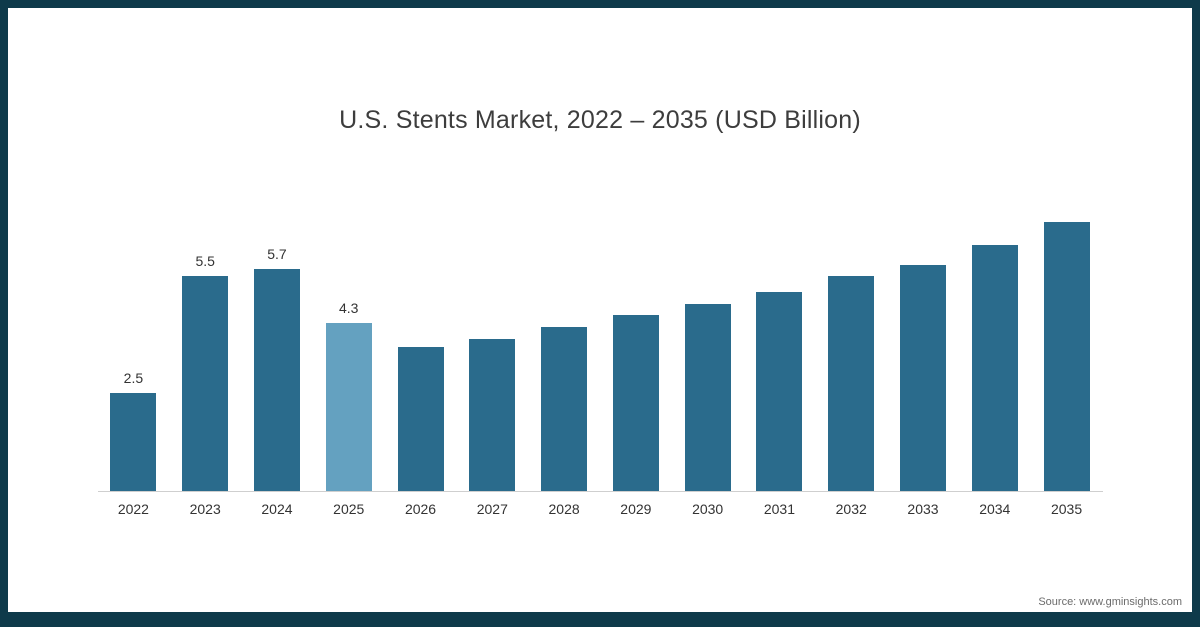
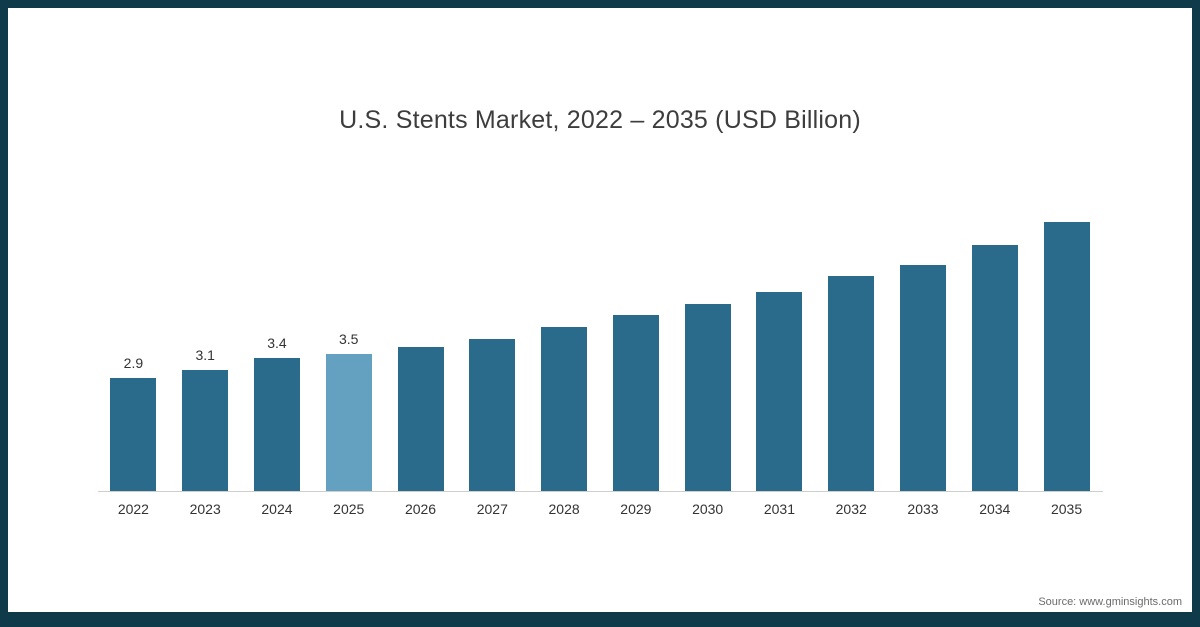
2022: 2.5 -> 2.9
2023: 5.5 -> 3.1
2024: 5.7 -> 3.4
2025: 4.3 -> 3.5
